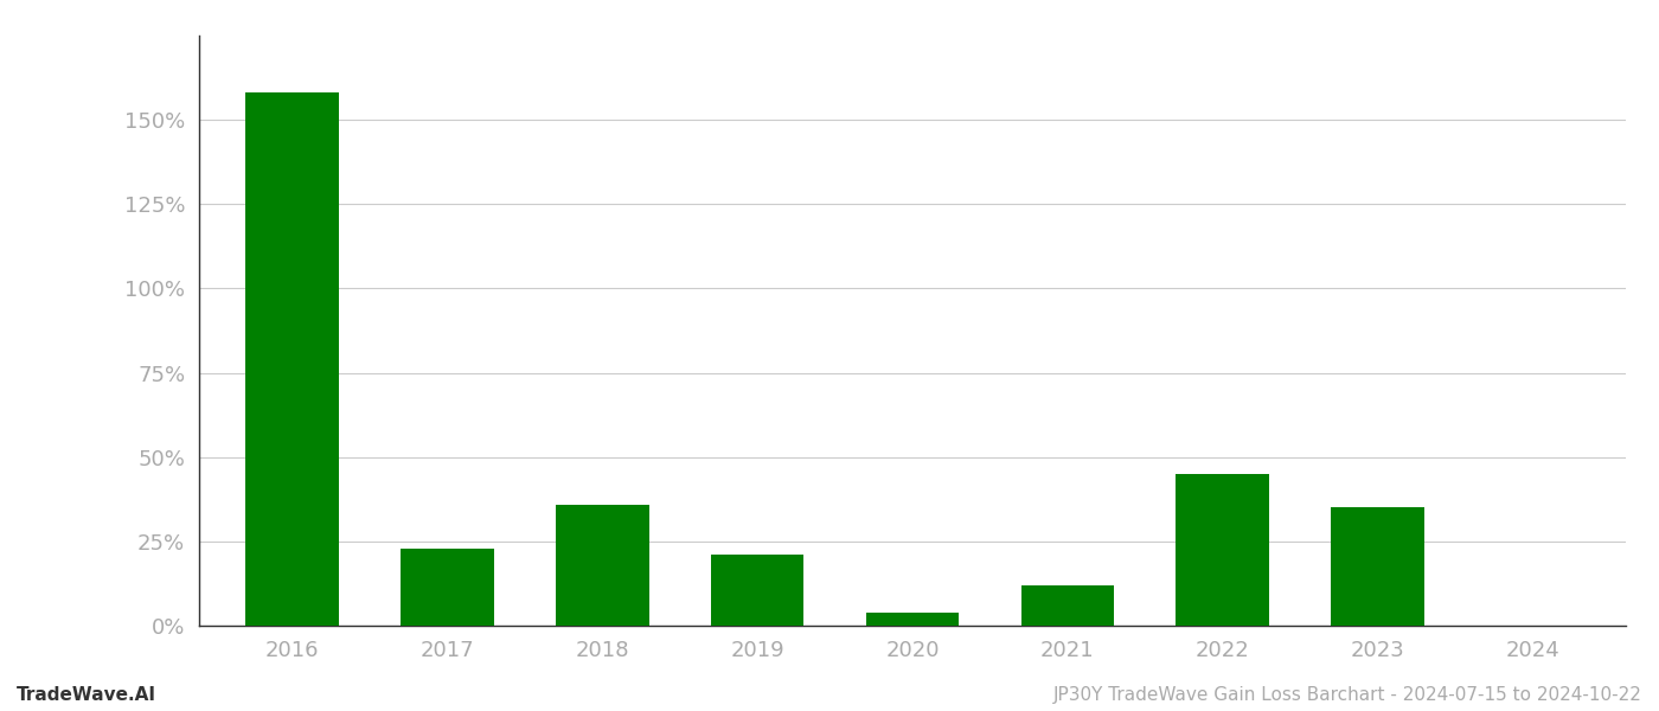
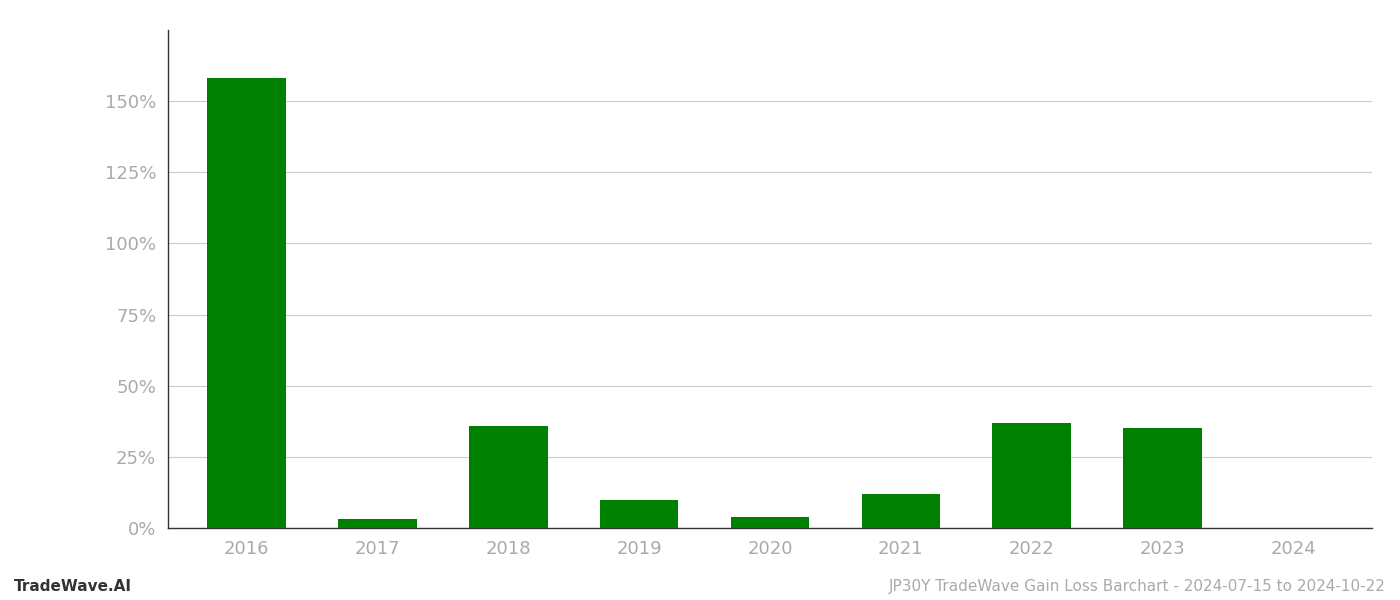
2017: 23% -> 3%
2019: 21% -> 10%
2022: 45% -> 37%
